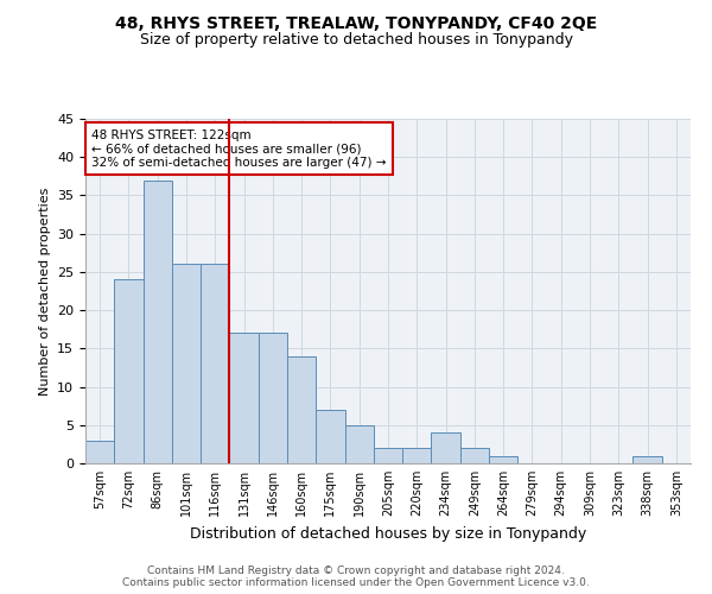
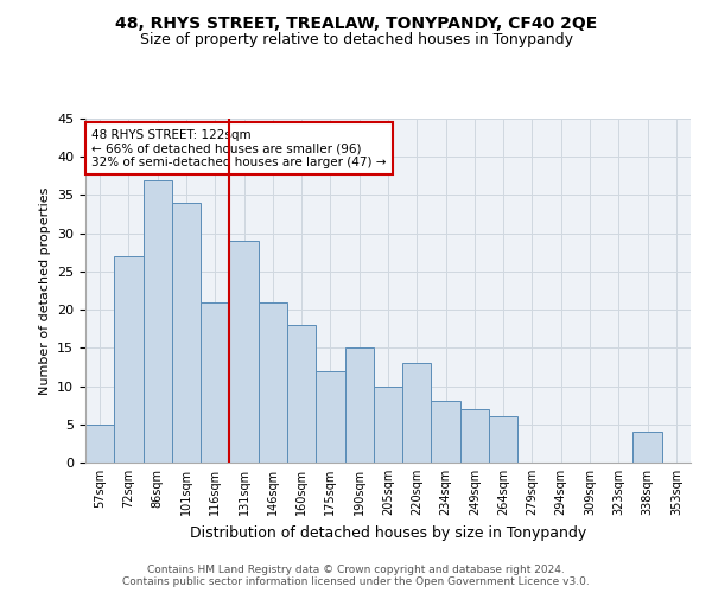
57sqm: 3 -> 5
72sqm: 24 -> 27
101sqm: 26 -> 34
116sqm: 26 -> 21
131sqm: 17 -> 29
146sqm: 17 -> 21
160sqm: 14 -> 18
175sqm: 7 -> 12
190sqm: 5 -> 15
205sqm: 2 -> 10
220sqm: 2 -> 13
234sqm: 4 -> 8
249sqm: 2 -> 7
264sqm: 1 -> 6
338sqm: 1 -> 4
